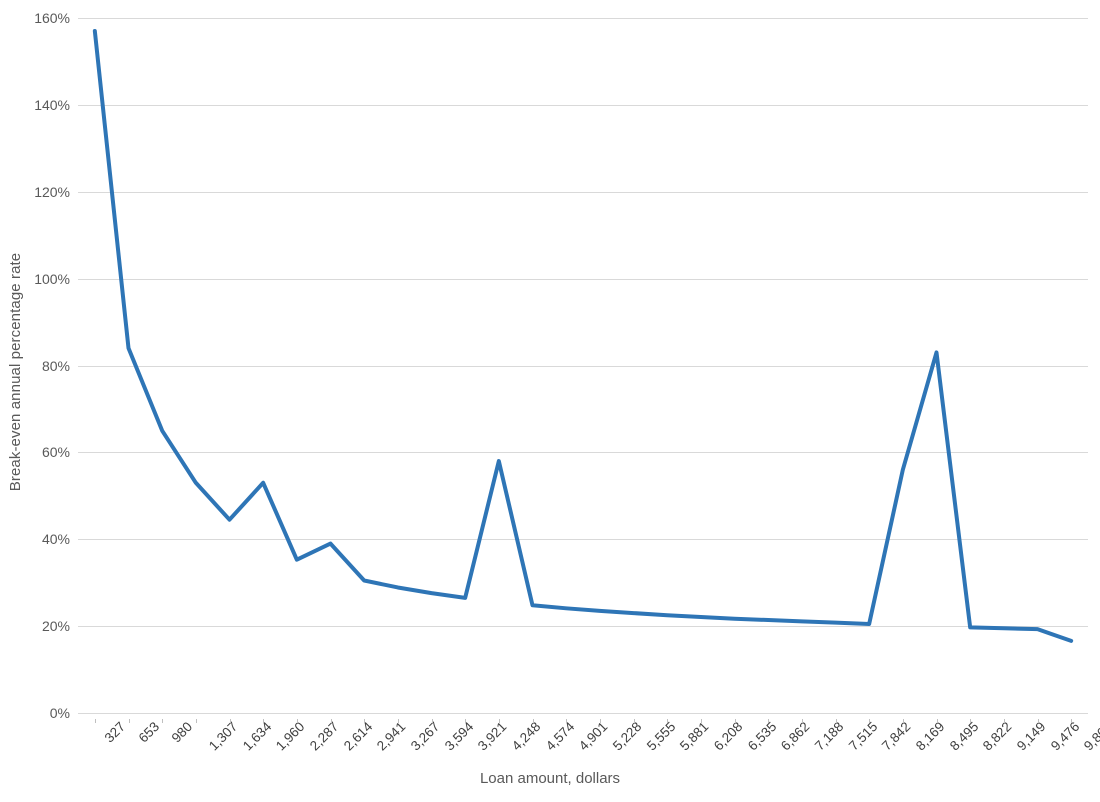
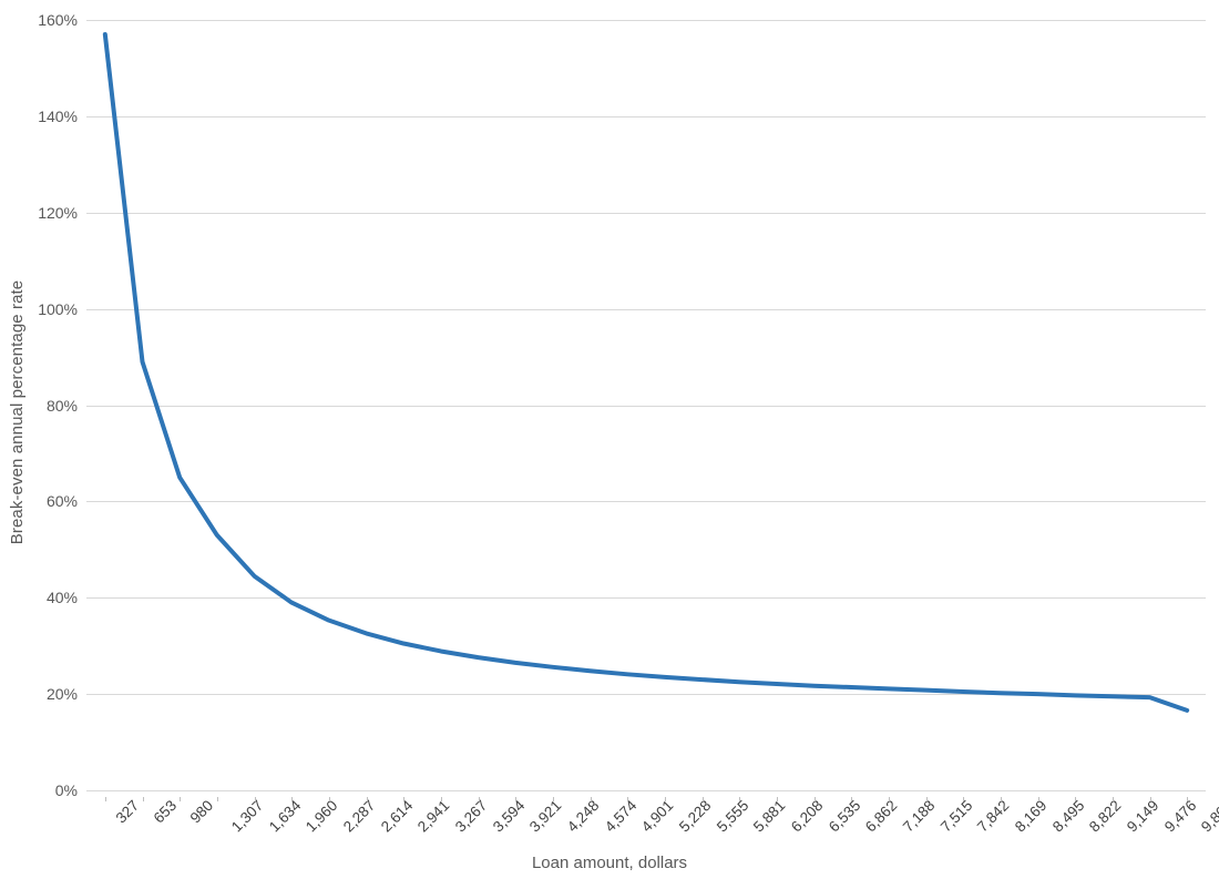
653: 84% -> 89%
1,960: 53% -> 39%
2,614: 39% -> 33%
4,248: 58% -> 26%
8,169: 56% -> 20%
8,495: 83% -> 20%
